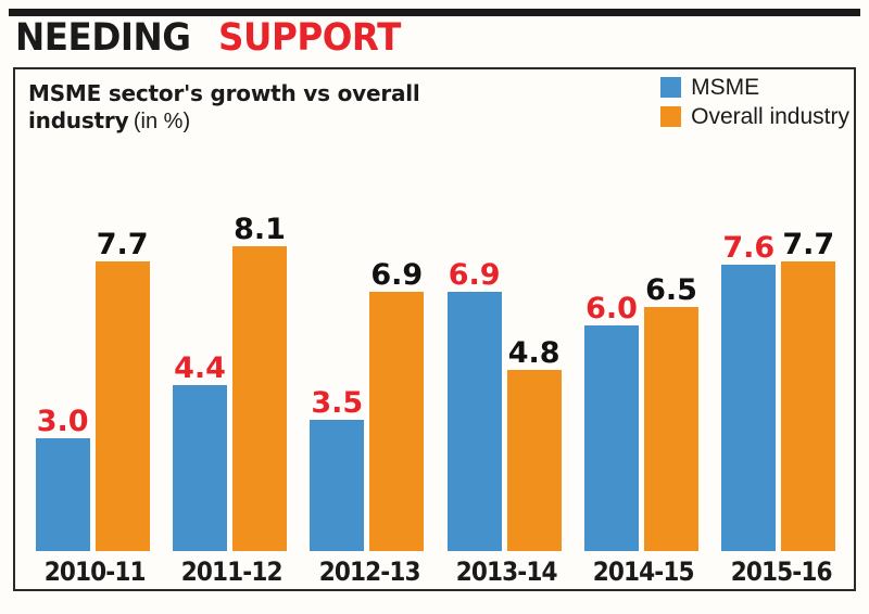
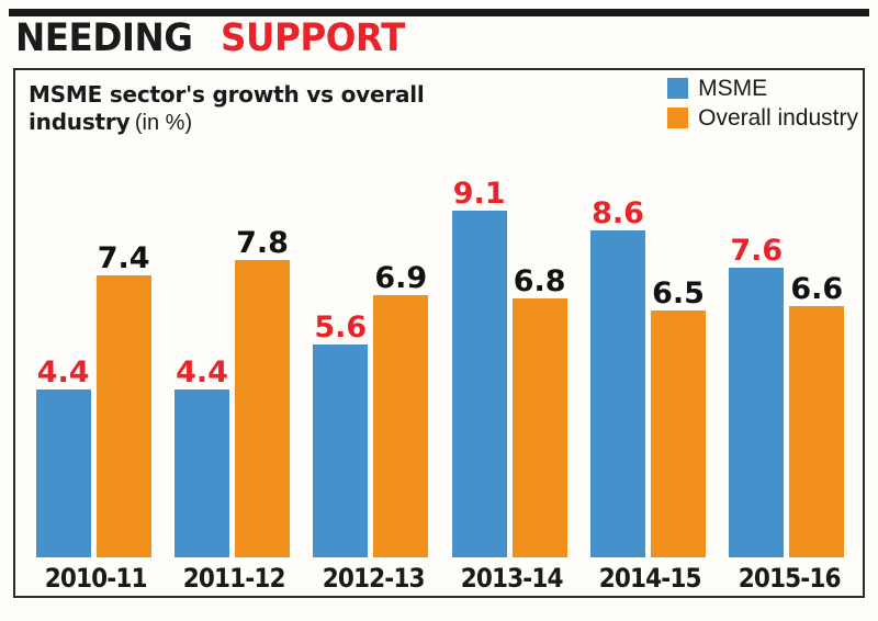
MSME/2010-11: 3.0 -> 4.4
Overall industry/2010-11: 7.7 -> 7.4
Overall industry/2011-12: 8.1 -> 7.8
MSME/2012-13: 3.5 -> 5.6
MSME/2013-14: 6.9 -> 9.1
Overall industry/2013-14: 4.8 -> 6.8
MSME/2014-15: 6.0 -> 8.6
Overall industry/2015-16: 7.7 -> 6.6
